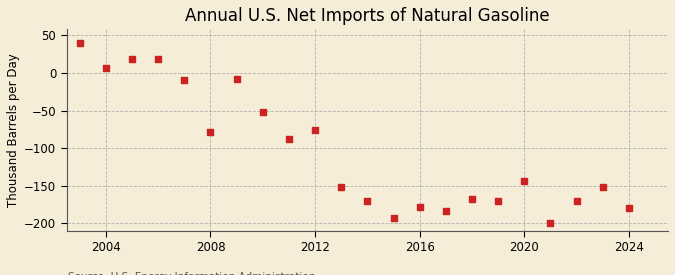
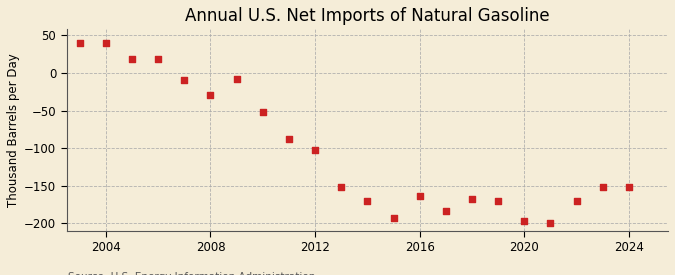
2004: 6 -> 40
2008: -78 -> -30
2012: -76 -> -103
2016: -178 -> -163
2020: -144 -> -197
2024: -180 -> -152
